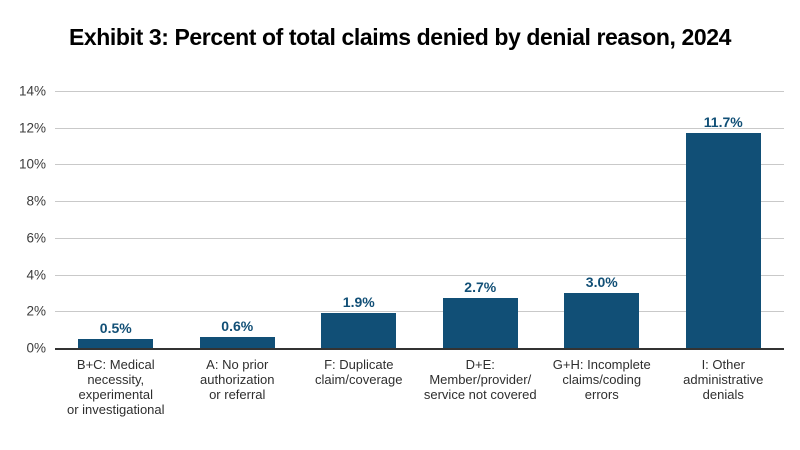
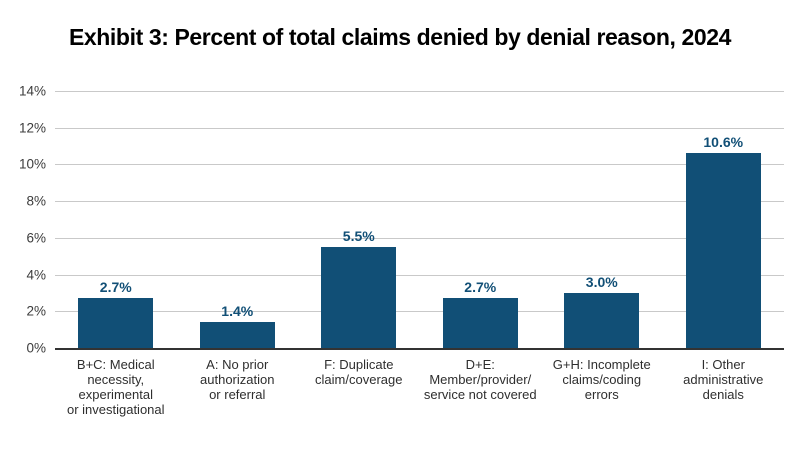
B+C: Medical necessity, experimental or investigational: 0.5% -> 2.7%
A: No prior authorization or referral: 0.6% -> 1.4%
F: Duplicate claim/coverage: 1.9% -> 5.5%
I: Other administrative denials: 11.7% -> 10.6%
